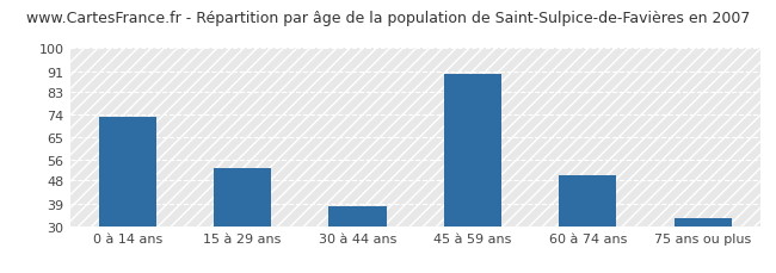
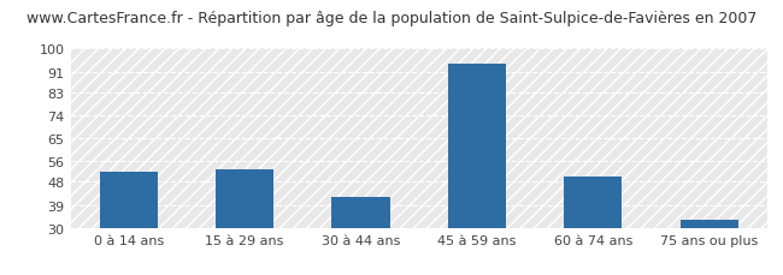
0 à 14 ans: 73 -> 52
30 à 44 ans: 38 -> 42
45 à 59 ans: 90 -> 94
